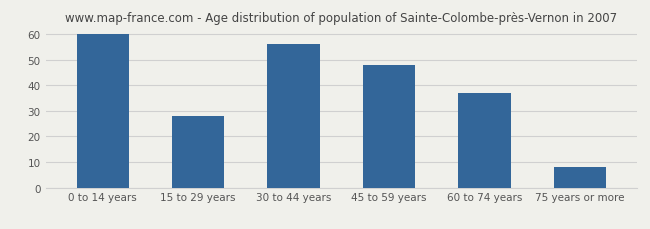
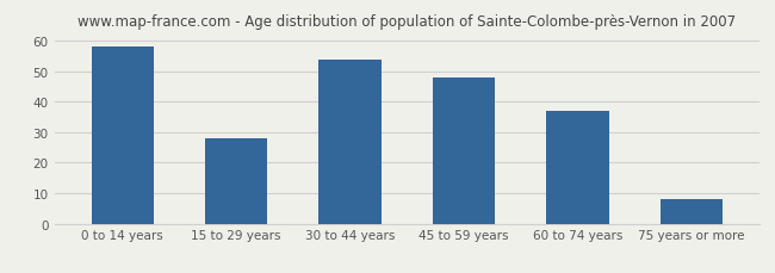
0 to 14 years: 60 -> 58
30 to 44 years: 56 -> 54
